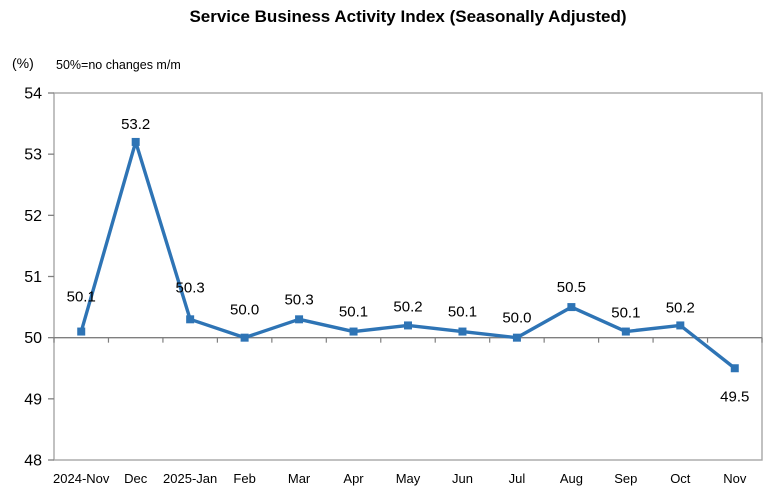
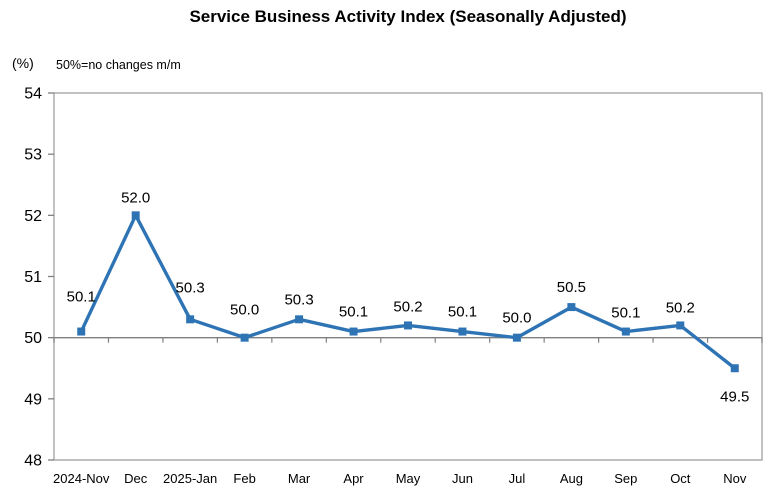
Dec: 53.2 -> 52.0
